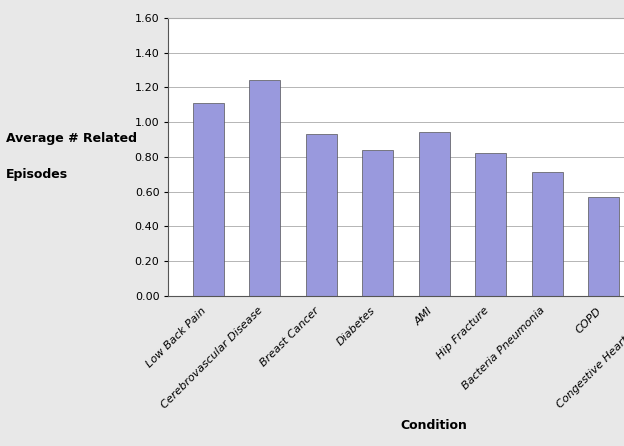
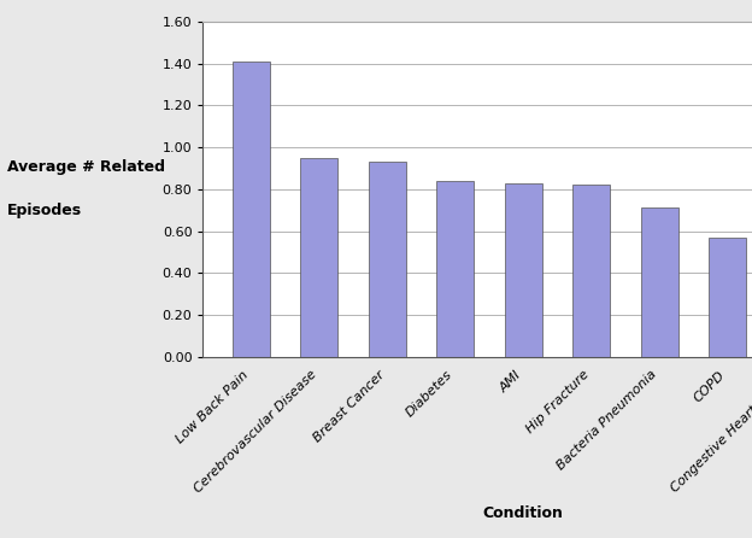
Low Back Pain: 1.11 -> 1.41
Cerebrovascular Disease: 1.24 -> 0.95
AMI: 0.94 -> 0.83
